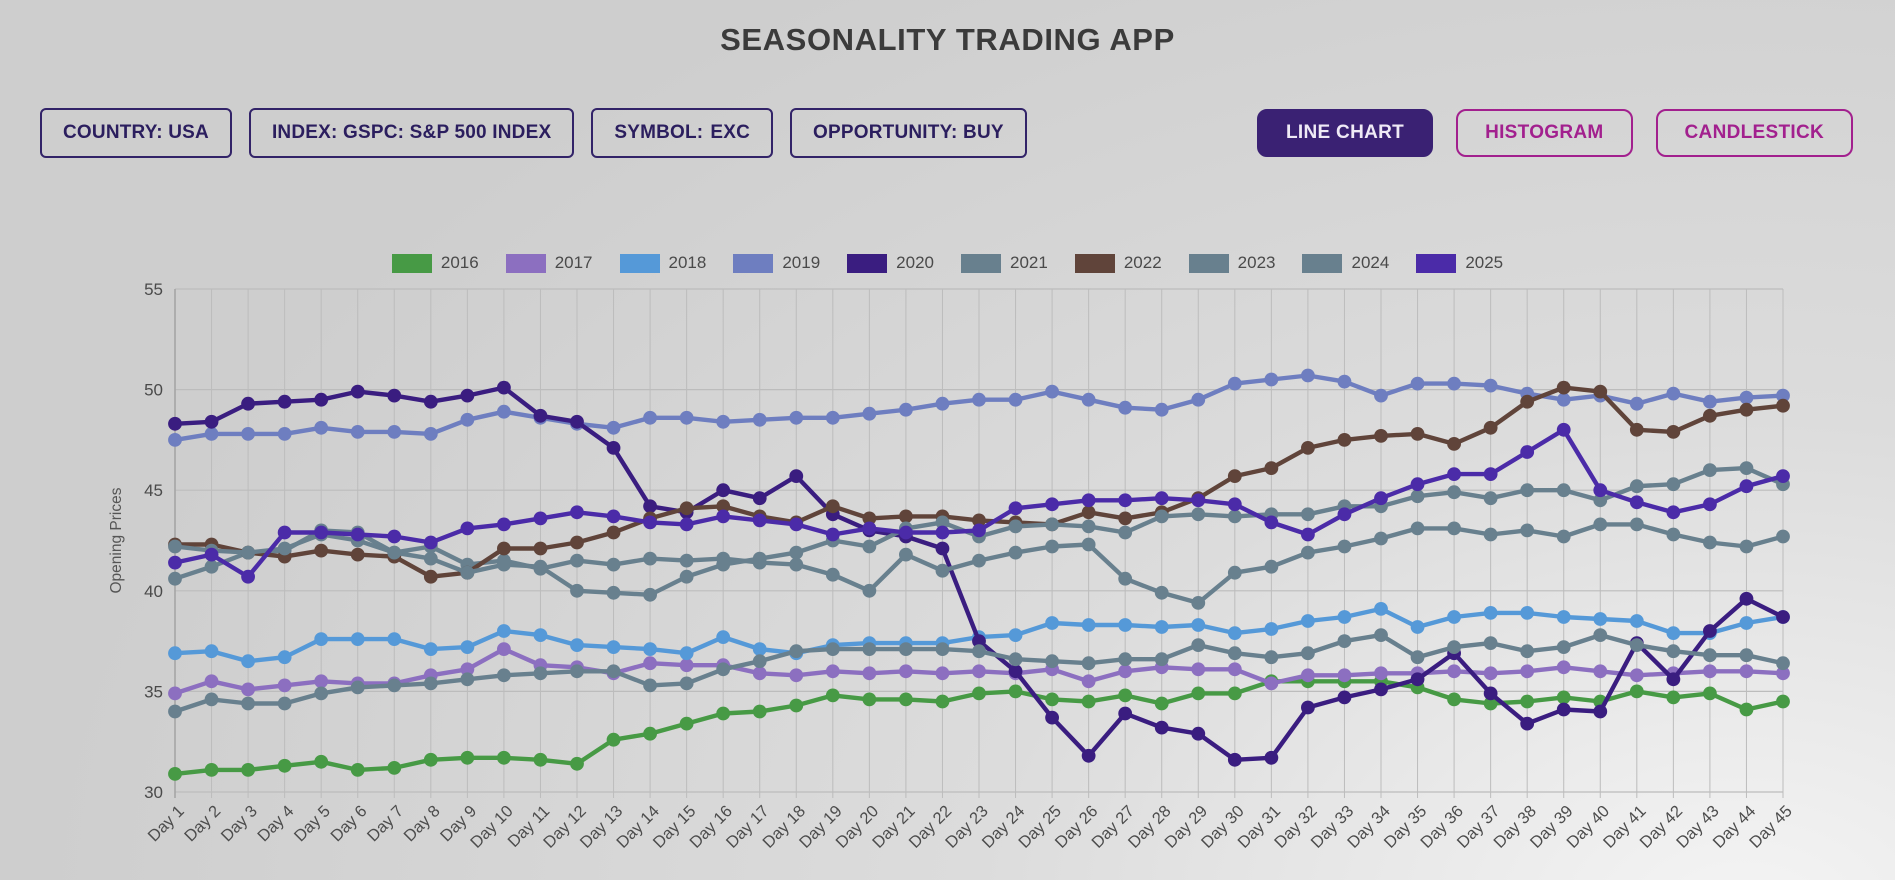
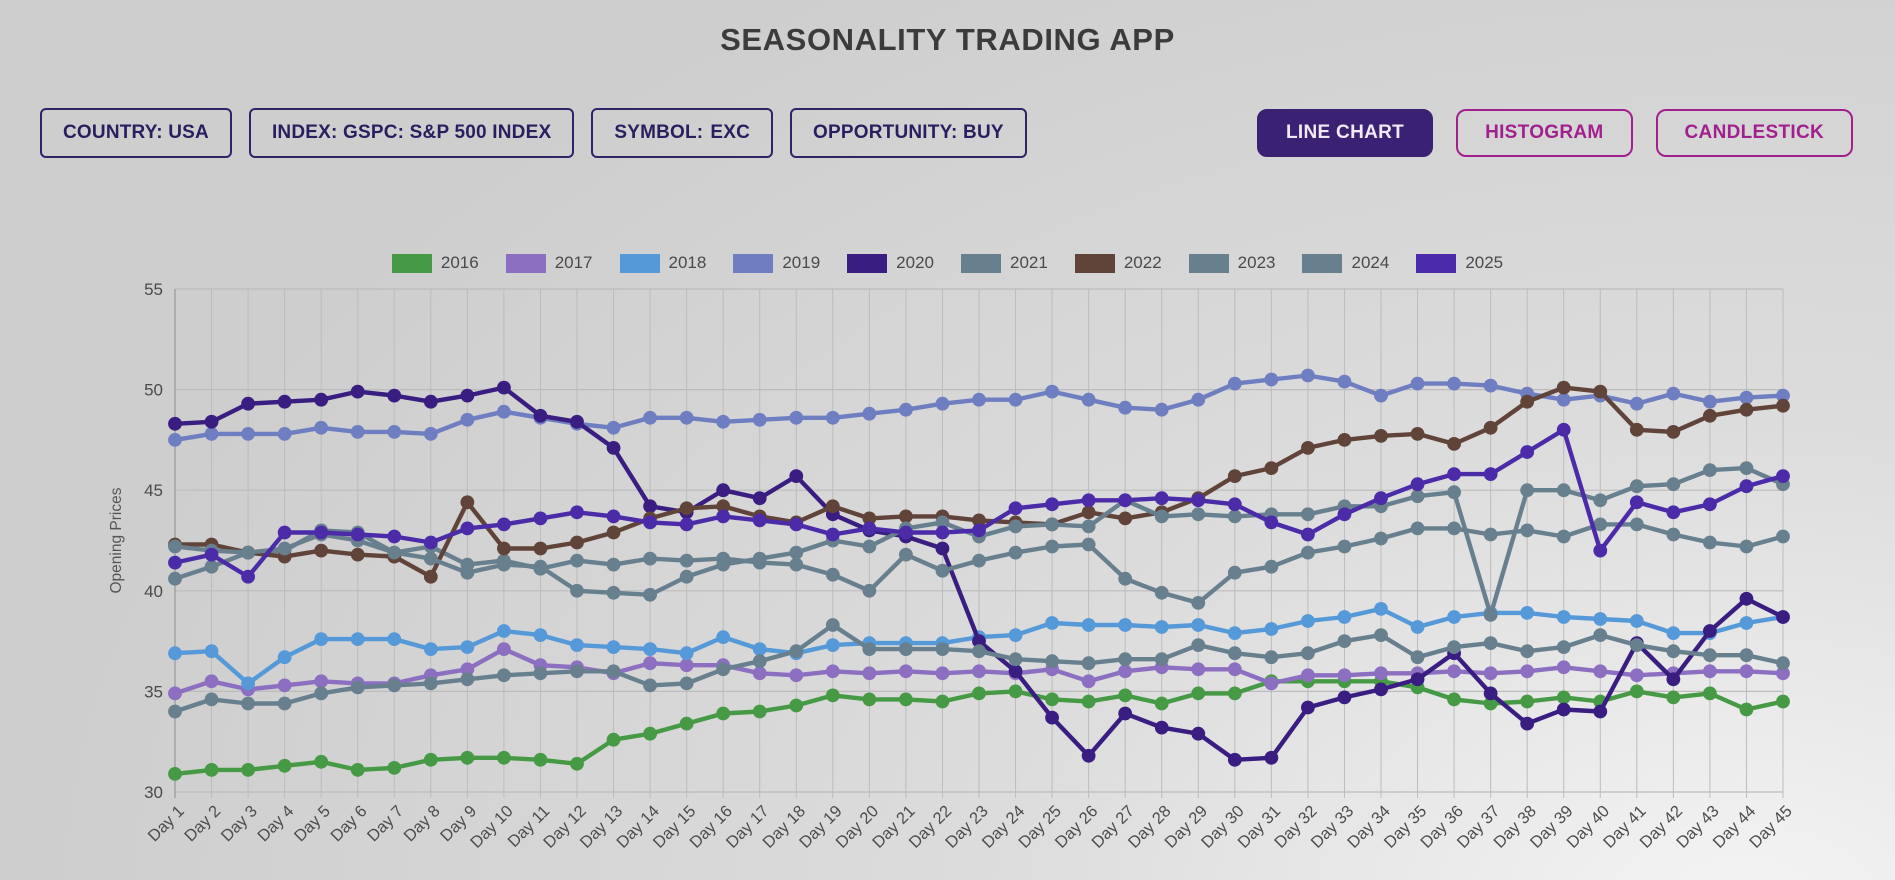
2018/Day 3: 36.5 -> 35.4
2022/Day 9: 40.9 -> 44.4
2024/Day 19: 37.1 -> 38.3
2023/Day 27: 42.9 -> 44.5
2023/Day 37: 44.6 -> 38.8
2025/Day 40: 45.0 -> 42.0
